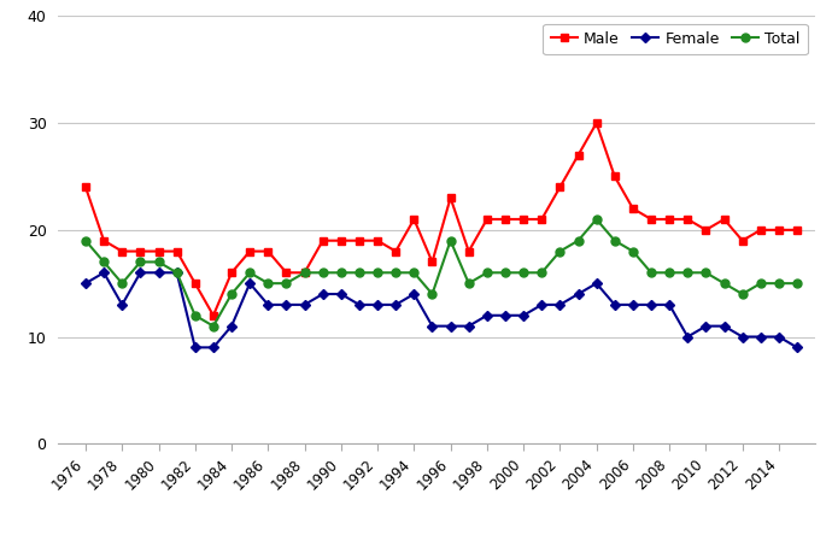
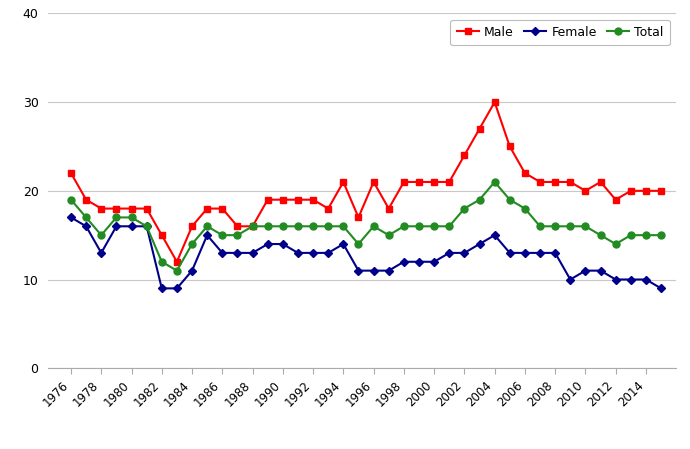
Male/1976: 24 -> 22
Female/1976: 15 -> 17
Male/1996: 23 -> 21
Total/1996: 19 -> 16
